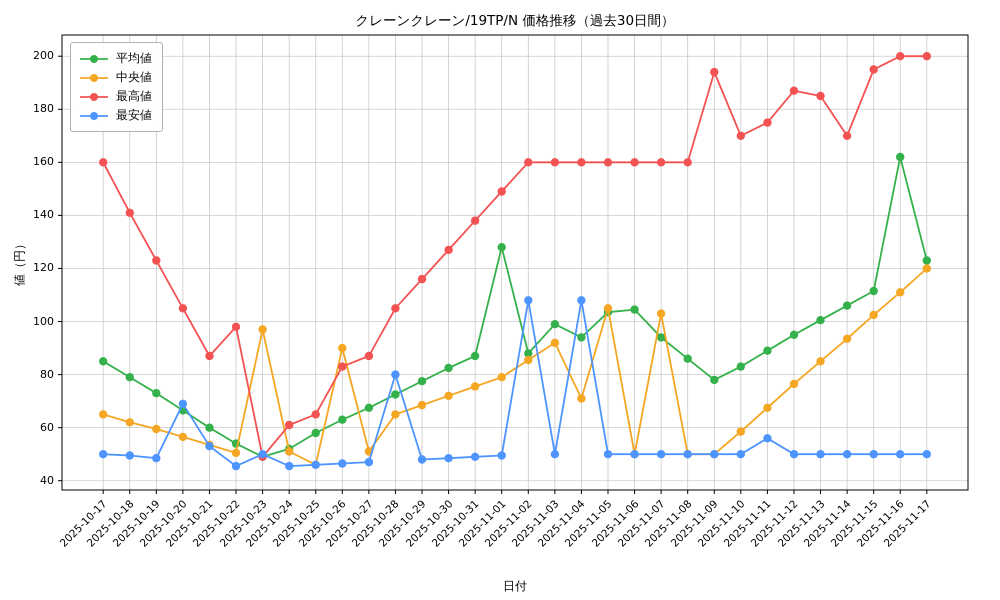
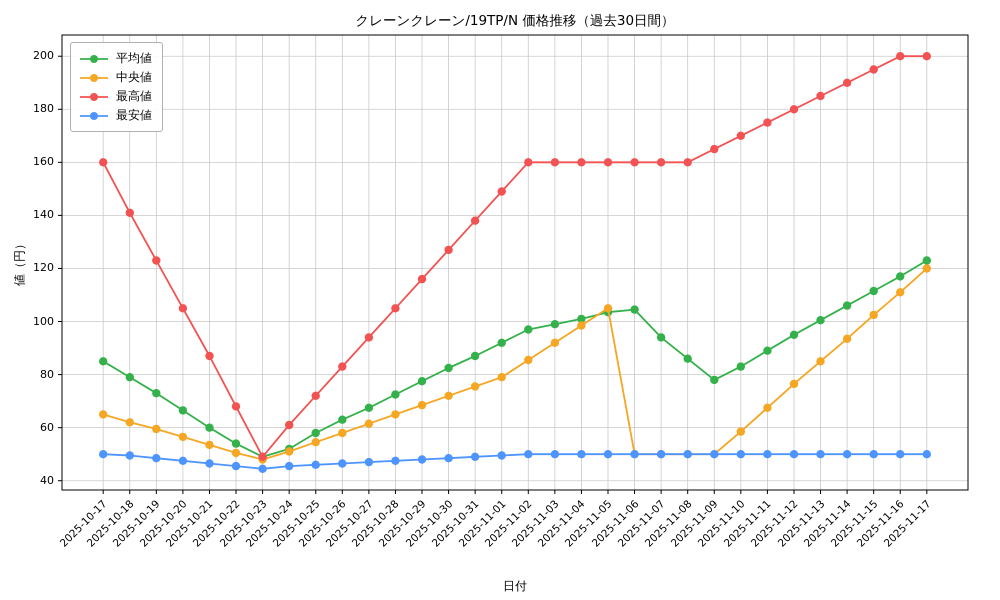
最安値/2025-10-20: 69 -> 48
最安値/2025-10-21: 53 -> 46
最高値/2025-10-22: 98 -> 68
中央値/2025-10-23: 97 -> 48
最安値/2025-10-23: 50 -> 44
中央値/2025-10-25: 46 -> 54
最高値/2025-10-25: 65 -> 72
中央値/2025-10-26: 90 -> 58
中央値/2025-10-27: 51 -> 62
最高値/2025-10-27: 87 -> 94
最安値/2025-10-28: 80 -> 48
平均値/2025-11-01: 128 -> 92
平均値/2025-11-02: 88 -> 97
最安値/2025-11-02: 108 -> 50
平均値/2025-11-04: 94 -> 101
中央値/2025-11-04: 71 -> 98
最安値/2025-11-04: 108 -> 50
中央値/2025-11-07: 103 -> 50
最高値/2025-11-09: 194 -> 165
最安値/2025-11-11: 56 -> 50
最高値/2025-11-12: 187 -> 180
最高値/2025-11-14: 170 -> 190
平均値/2025-11-16: 162 -> 117
